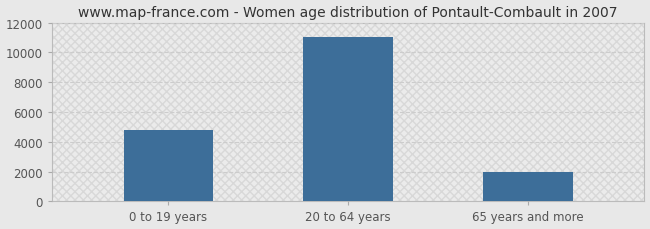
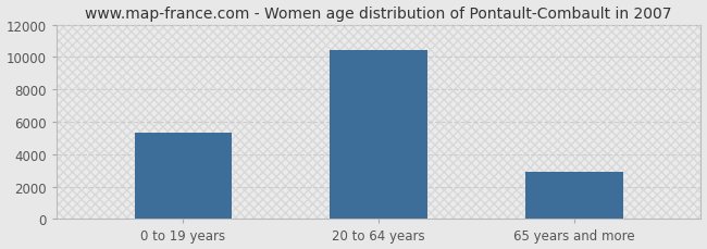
0 to 19 years: 4800 -> 5300
20 to 64 years: 11000 -> 10400
65 years and more: 2000 -> 2900
